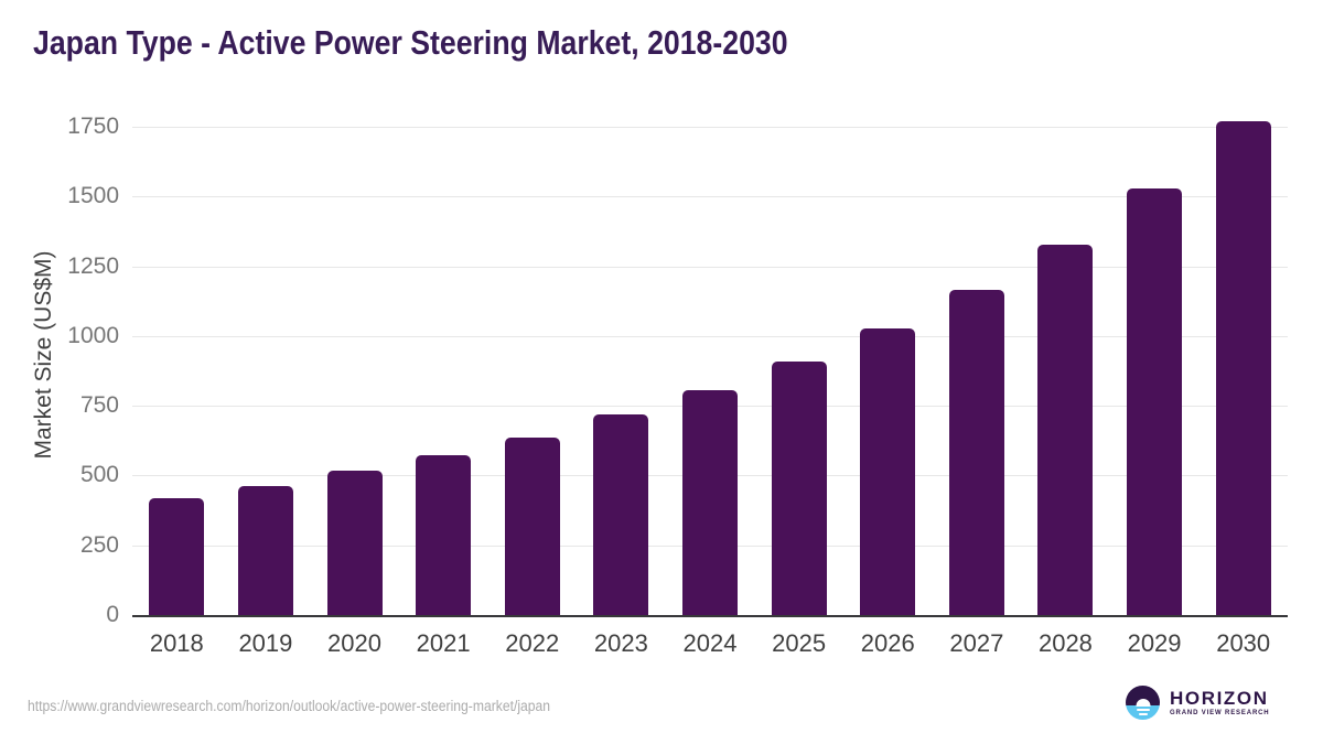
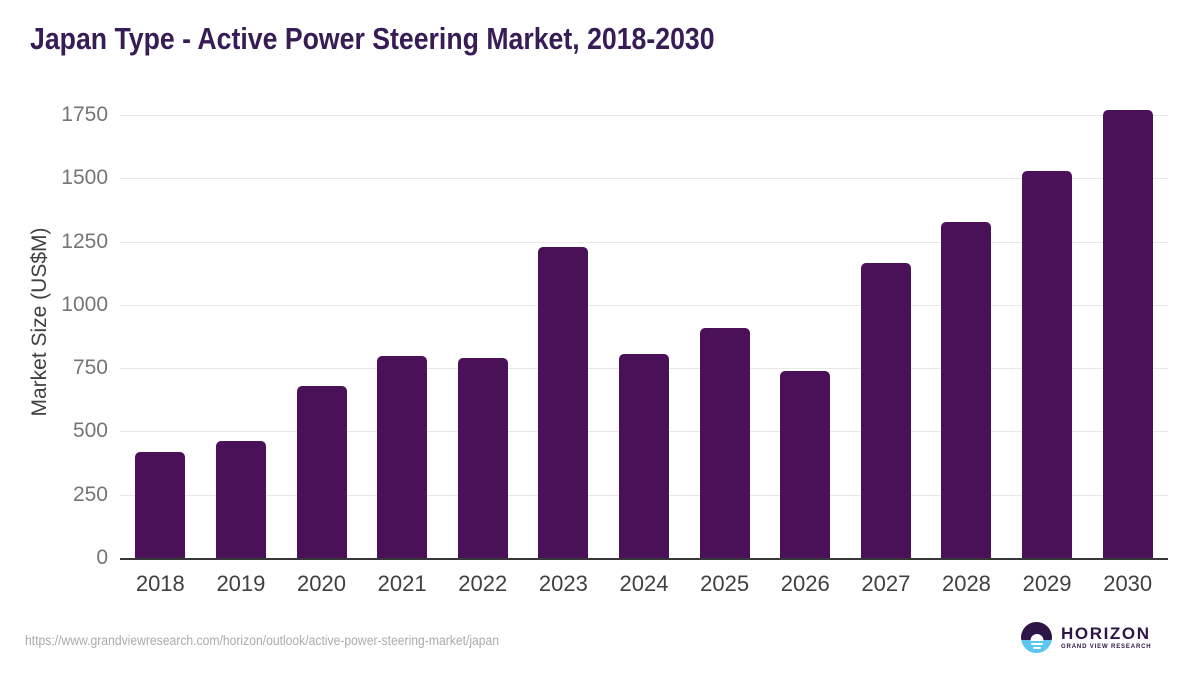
2020: 520 -> 680
2021: 570 -> 800
2022: 640 -> 790
2023: 720 -> 1230
2026: 1030 -> 740
